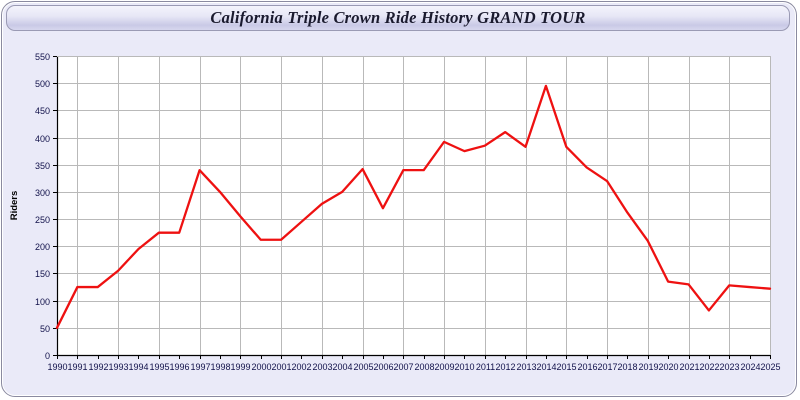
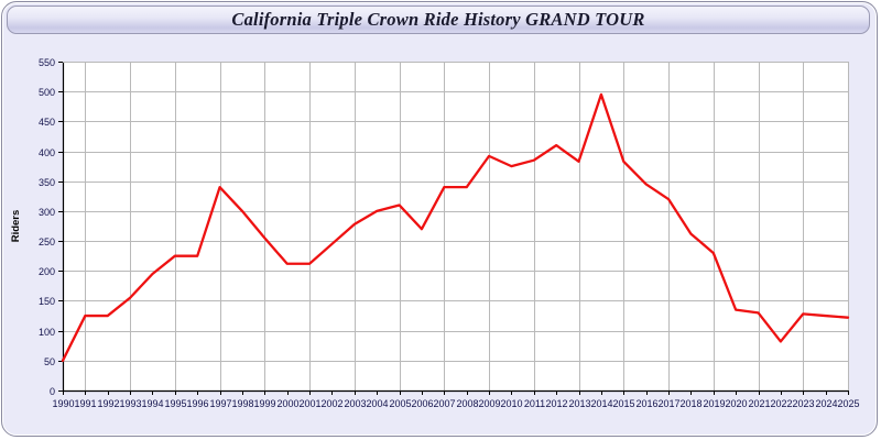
2005: 340 -> 310
2019: 210 -> 230
